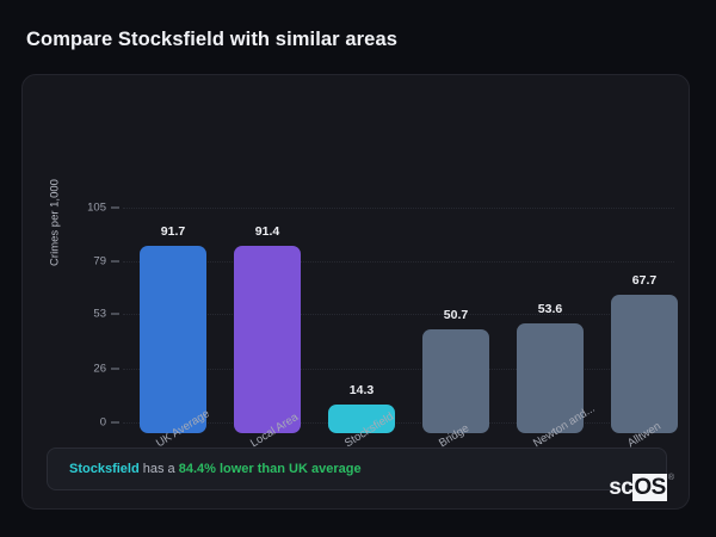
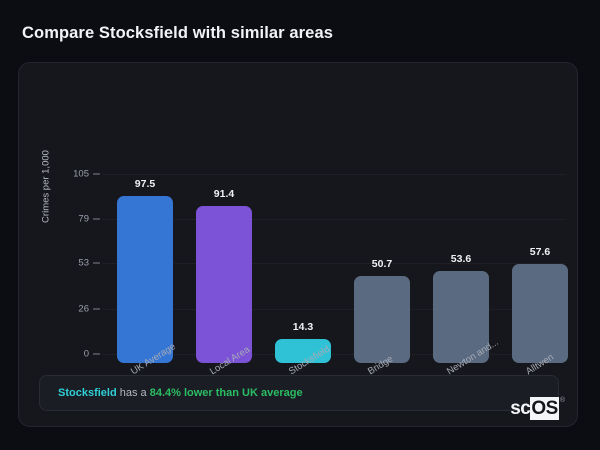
UK Average: 91.7 -> 97.5
Alltwen: 67.7 -> 57.6
